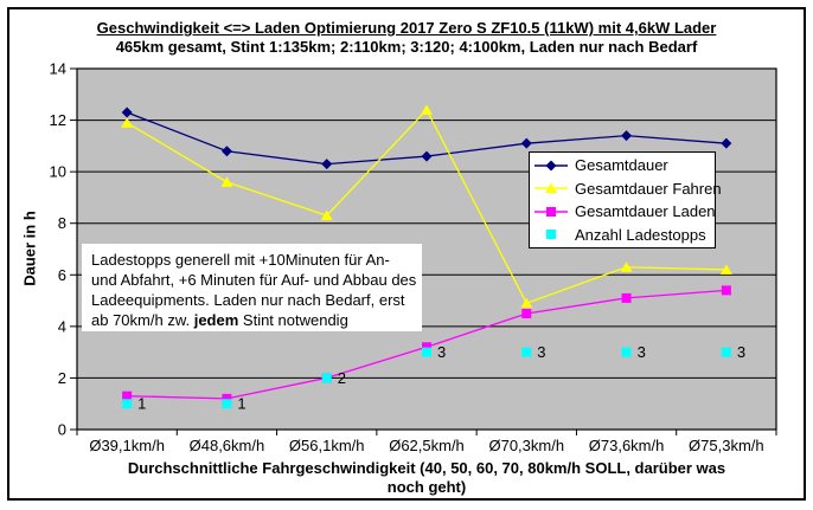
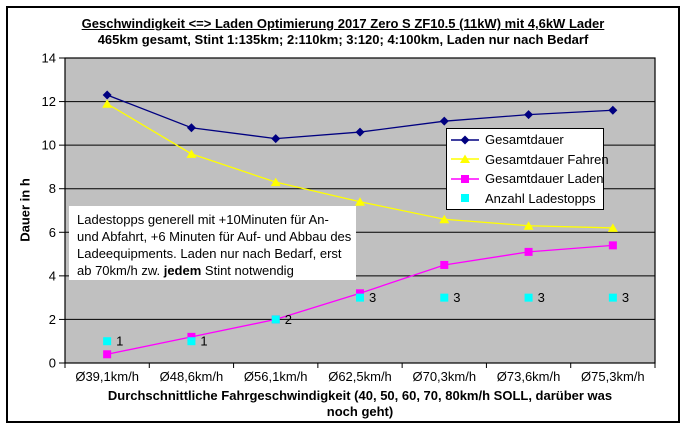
Gesamtdauer Laden/Ø39,1km/h: 1.3 -> 0.4
Gesamtdauer Fahren/Ø62,5km/h: 12.4 -> 7.4
Gesamtdauer Fahren/Ø70,3km/h: 4.9 -> 6.6
Gesamtdauer/Ø75,3km/h: 11.1 -> 11.6
